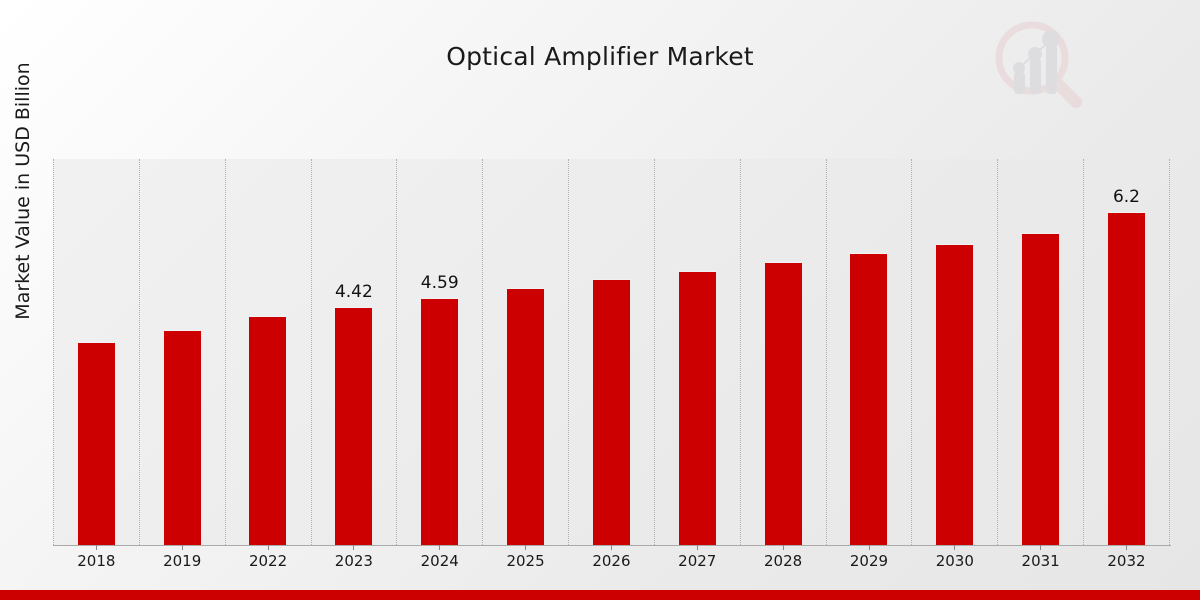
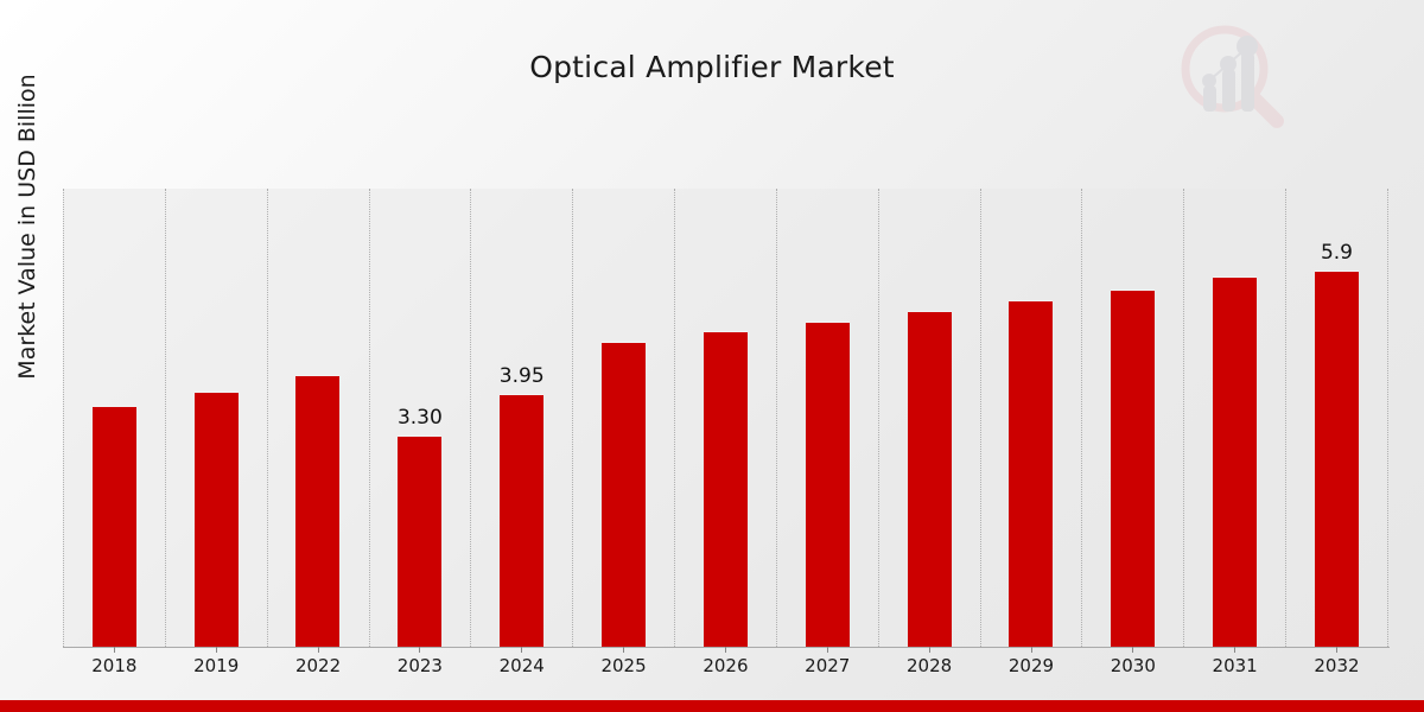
2023: 4.42 -> 3.30
2024: 4.59 -> 3.95
2032: 6.2 -> 5.9
